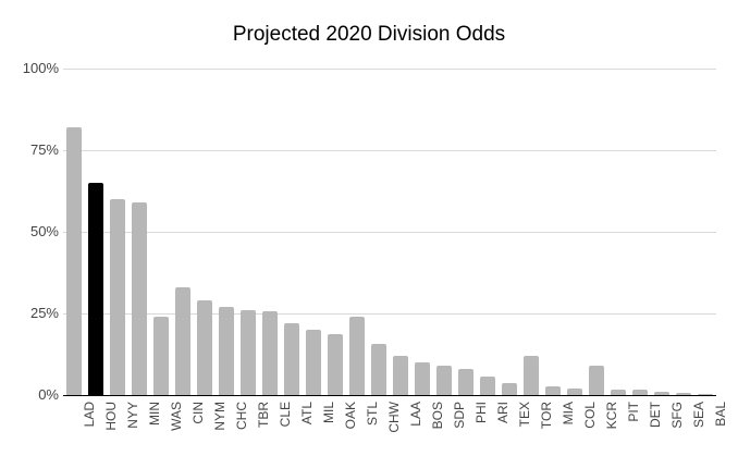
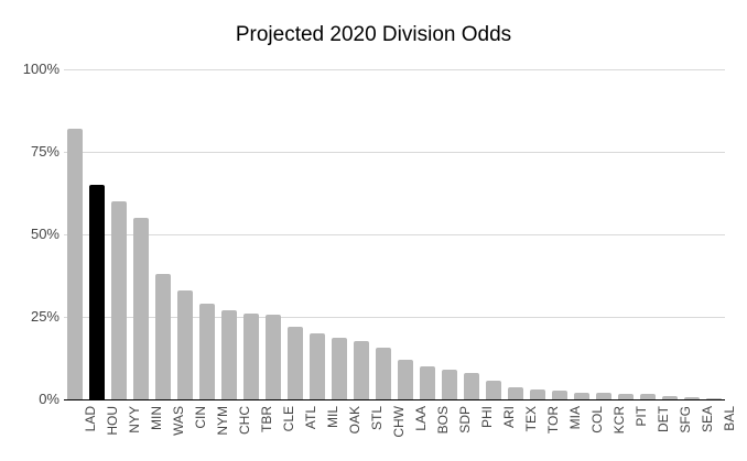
MIN: 59% -> 55%
WAS: 24% -> 38%
STL: 24% -> 18%
TOR: 12% -> 3%
KCR: 9% -> 2%
